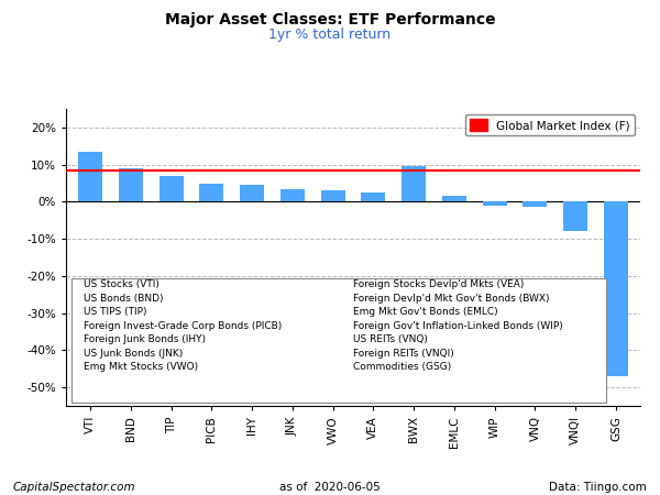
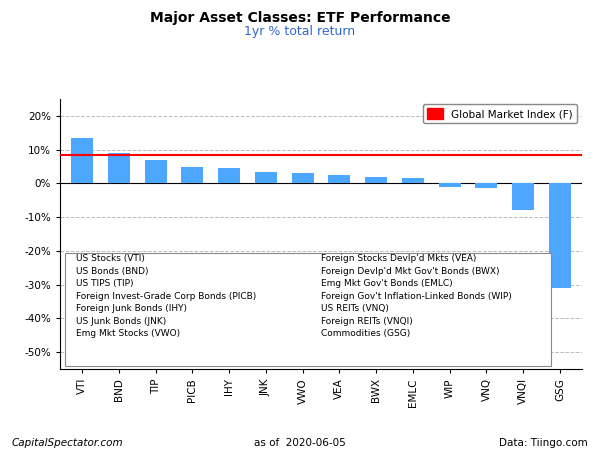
BWX: 9.5% -> 2.0%
GSG: -47.0% -> -31.0%
